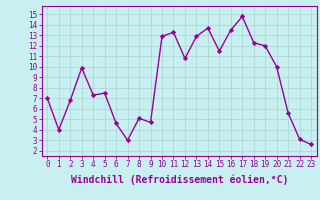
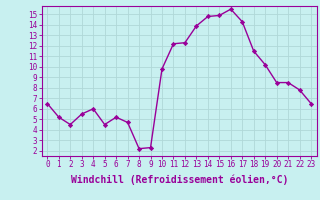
0: 7.0 -> 6.5
1: 4.0 -> 5.2
2: 6.8 -> 4.5
3: 9.9 -> 5.5
4: 7.3 -> 6.0
5: 7.5 -> 4.5
6: 4.6 -> 5.2
7: 3.0 -> 4.7
8: 5.1 -> 2.2
9: 4.7 -> 2.3
10: 12.9 -> 9.8
11: 13.3 -> 12.2
12: 10.8 -> 12.3
13: 12.9 -> 13.9
14: 13.7 -> 14.8
15: 11.5 -> 14.9
16: 13.5 -> 15.5
17: 14.8 -> 14.3
18: 12.3 -> 11.5
19: 12.0 -> 10.2
20: 10.0 -> 8.5
21: 5.6 -> 8.5
22: 3.1 -> 7.8
23: 2.6 -> 6.5
